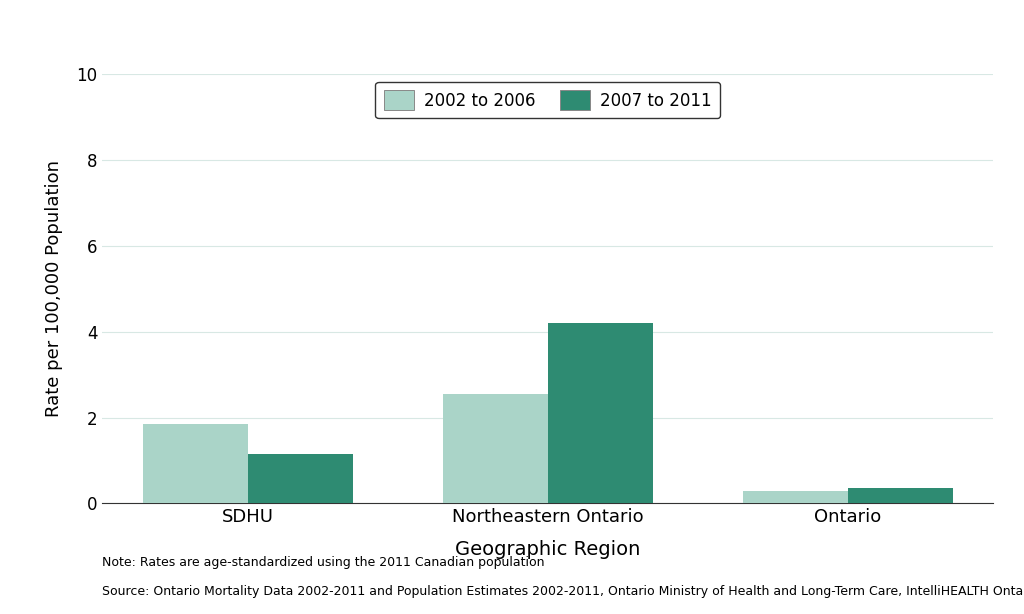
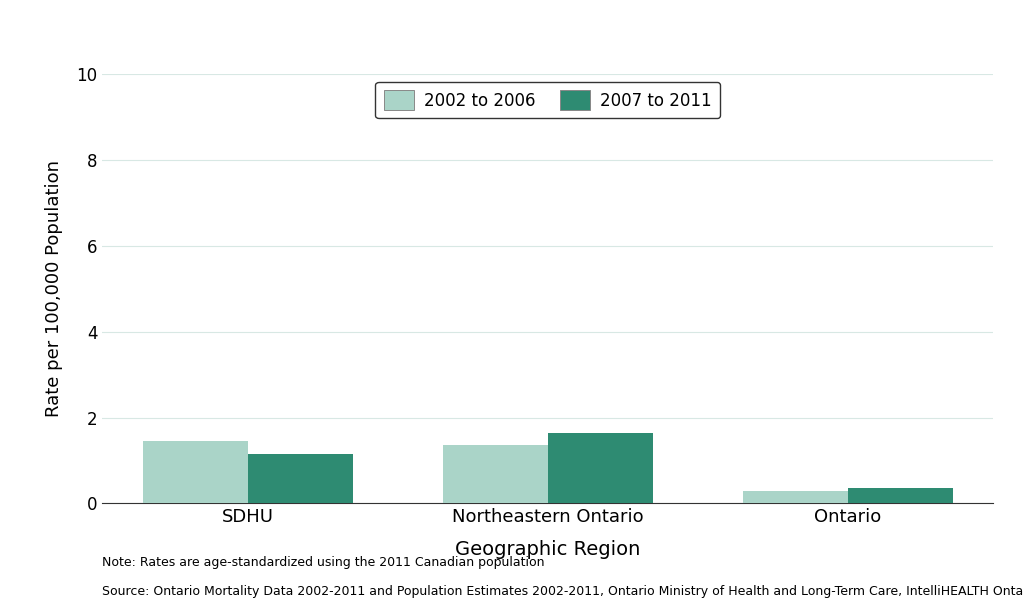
2002 to 2006/SDHU: 1.85 -> 1.45
2002 to 2006/Northeastern Ontario: 2.55 -> 1.35
2007 to 2011/Northeastern Ontario: 4.20 -> 1.65
